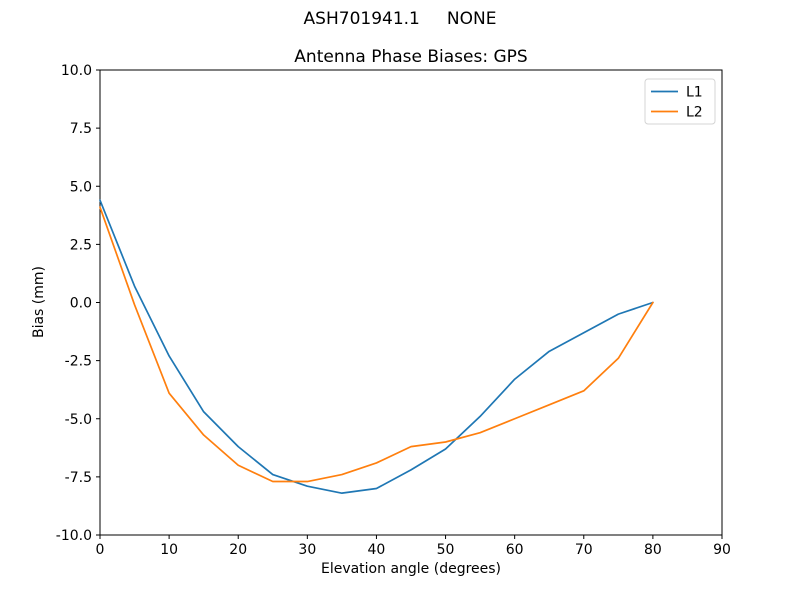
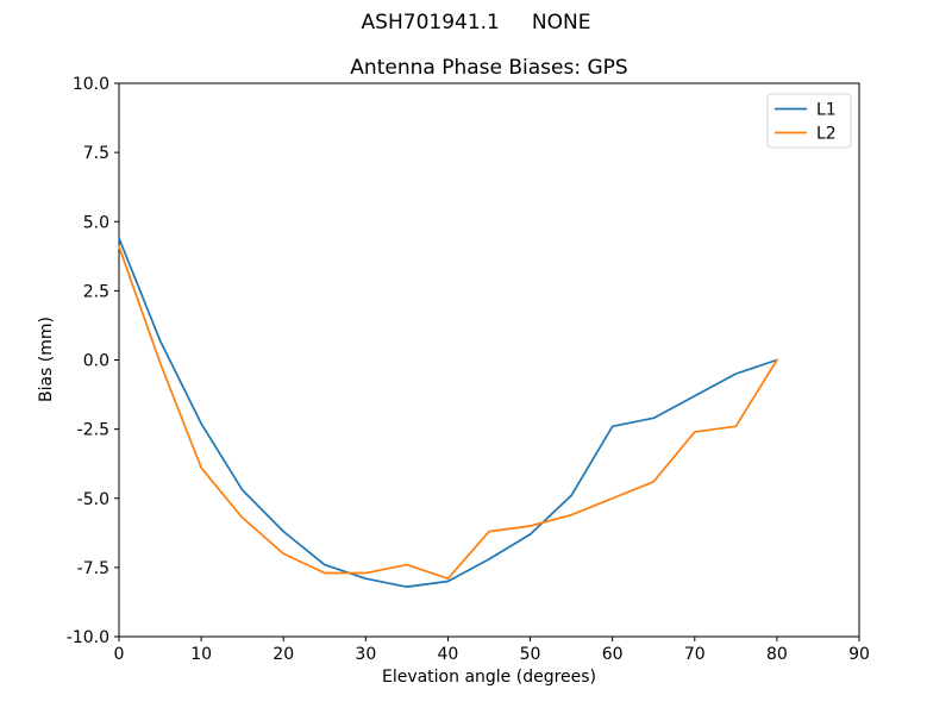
L2/40: -6.9 -> -7.9
L1/60: -3.3 -> -2.4
L2/70: -3.8 -> -2.6
